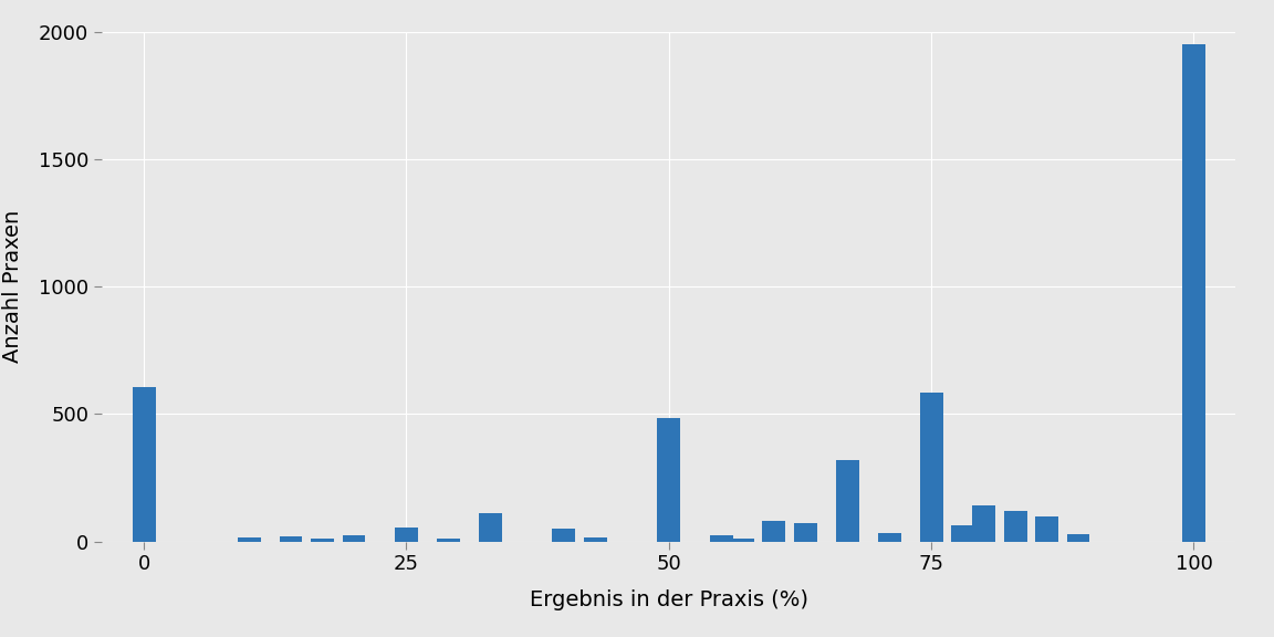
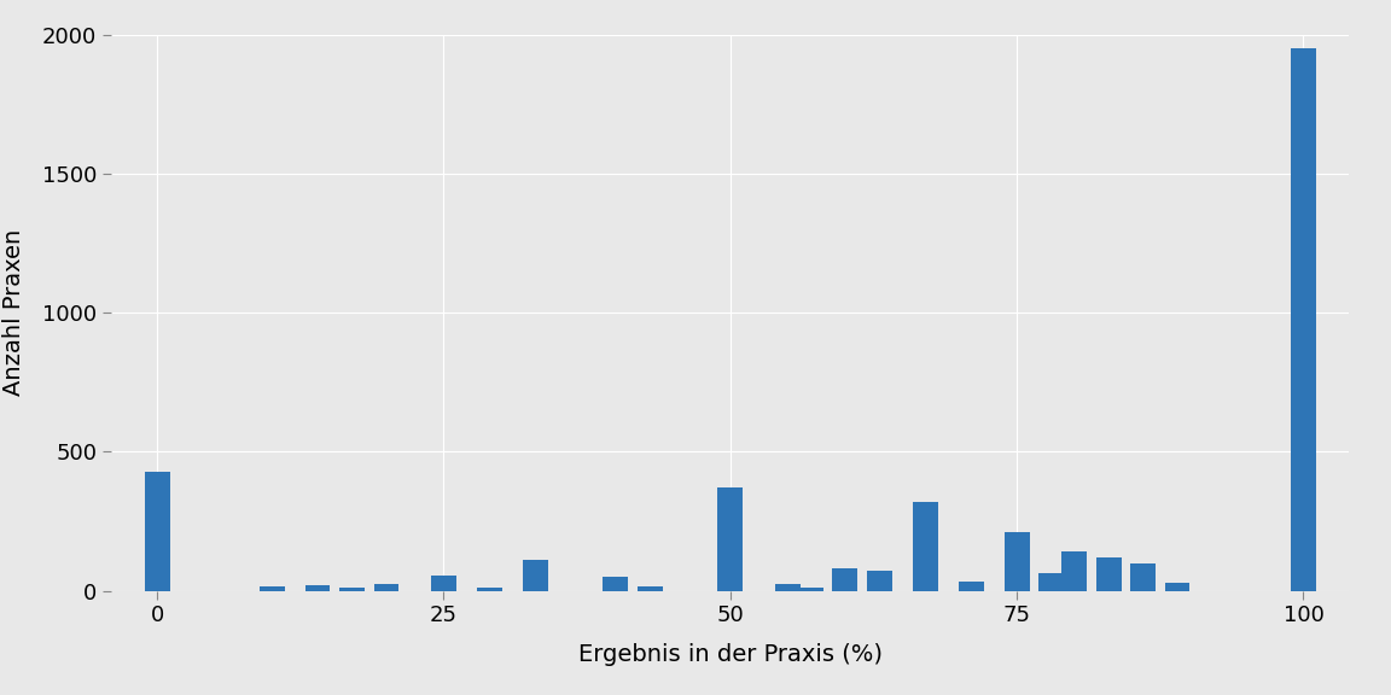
0: 605 -> 430
50: 485 -> 370
75: 585 -> 210
